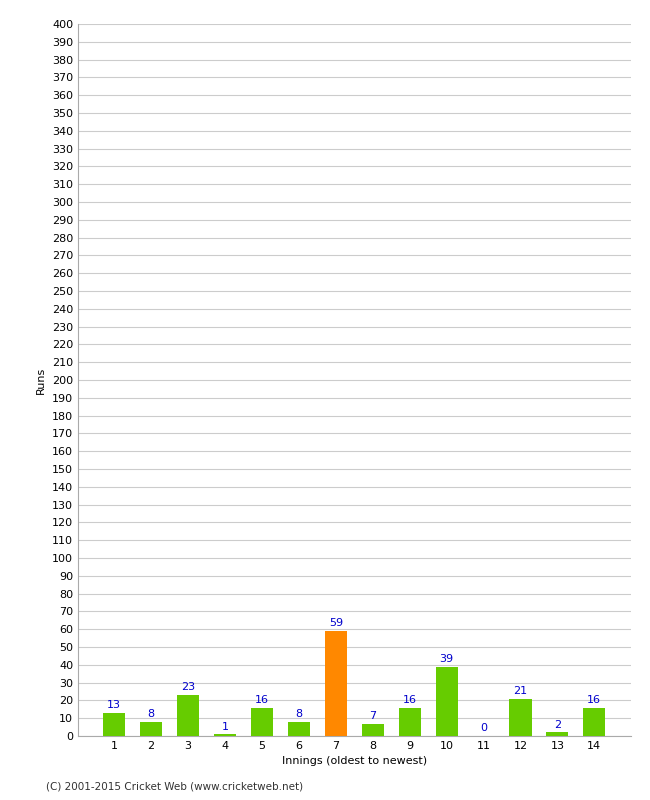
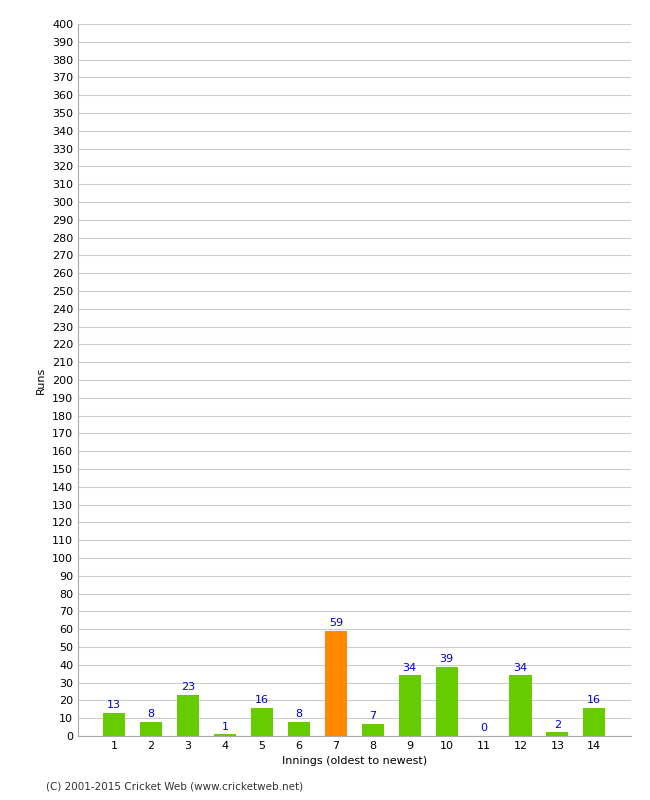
9: 16 -> 34
12: 21 -> 34
